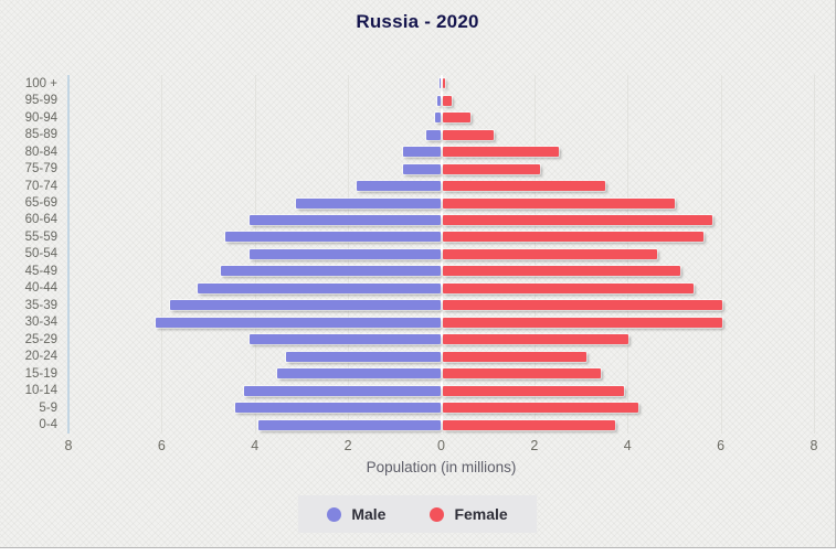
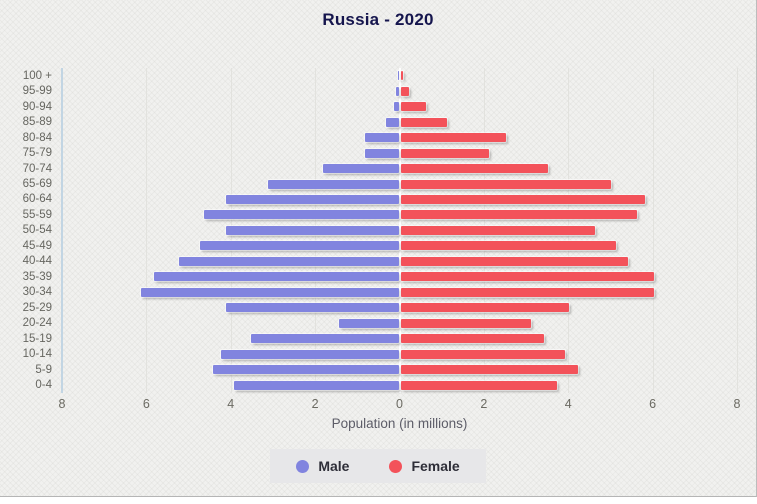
Male/20-24: 3.3 -> 1.4
